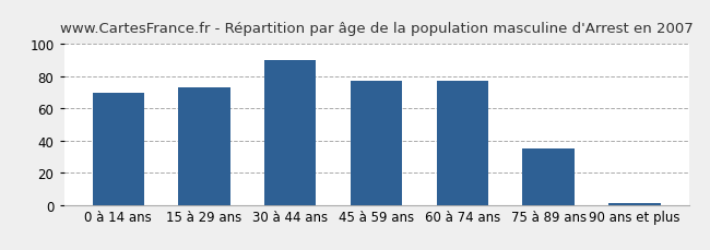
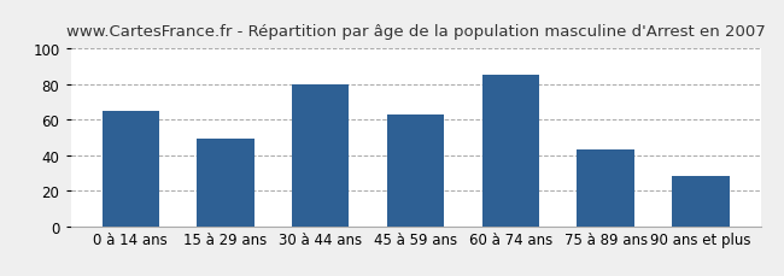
0 à 14 ans: 70 -> 65
15 à 29 ans: 73 -> 49
30 à 44 ans: 90 -> 80
45 à 59 ans: 77 -> 63
60 à 74 ans: 77 -> 85
75 à 89 ans: 35 -> 43
90 ans et plus: 1 -> 28
